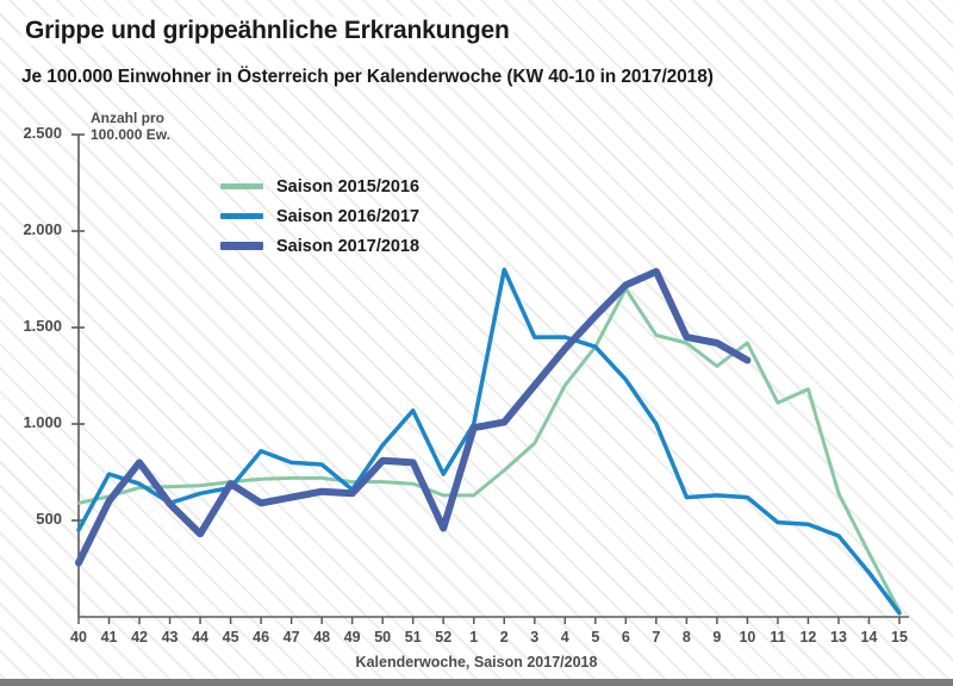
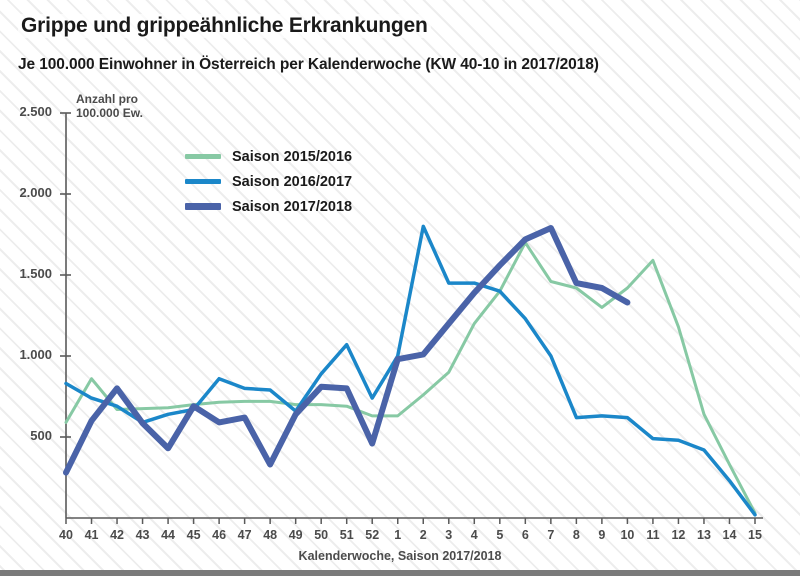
Saison 2016/2017/40: 450 -> 830
Saison 2015/2016/41: 620 -> 860
Saison 2017/2018/48: 650 -> 330
Saison 2015/2016/11: 1110 -> 1590
